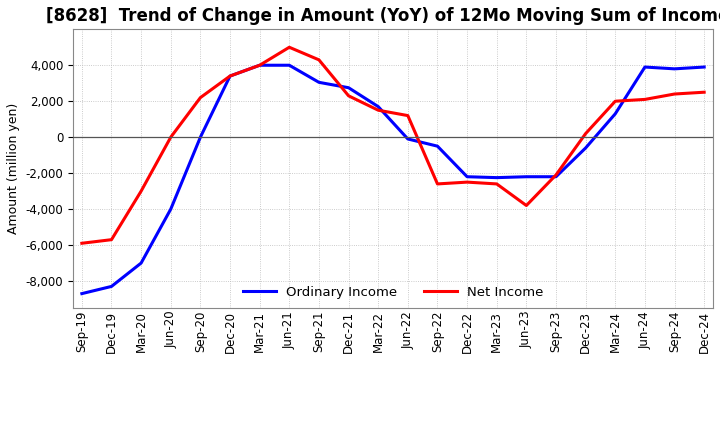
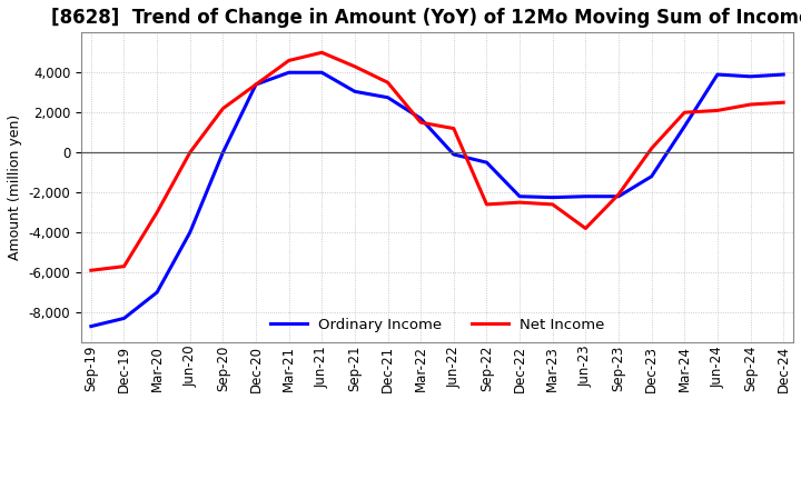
Net Income/Mar-21: 4,000 -> 4,600
Net Income/Dec-21: 2,300 -> 3,500
Ordinary Income/Dec-23: -600 -> -1,200
